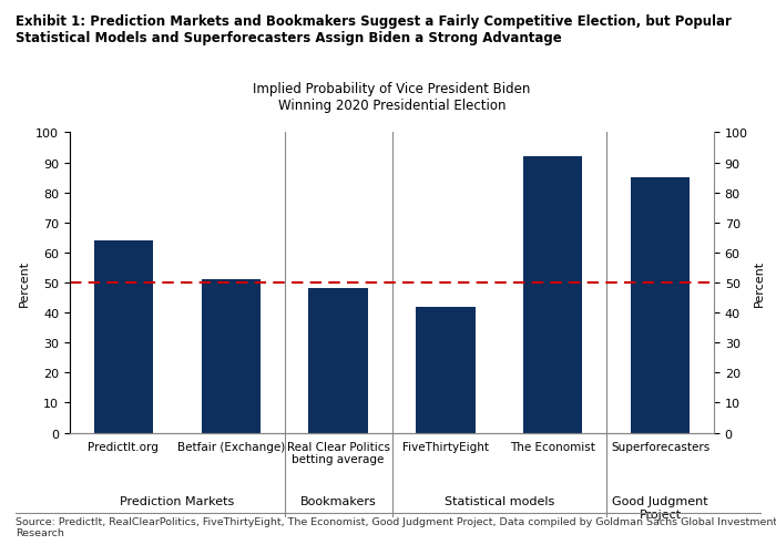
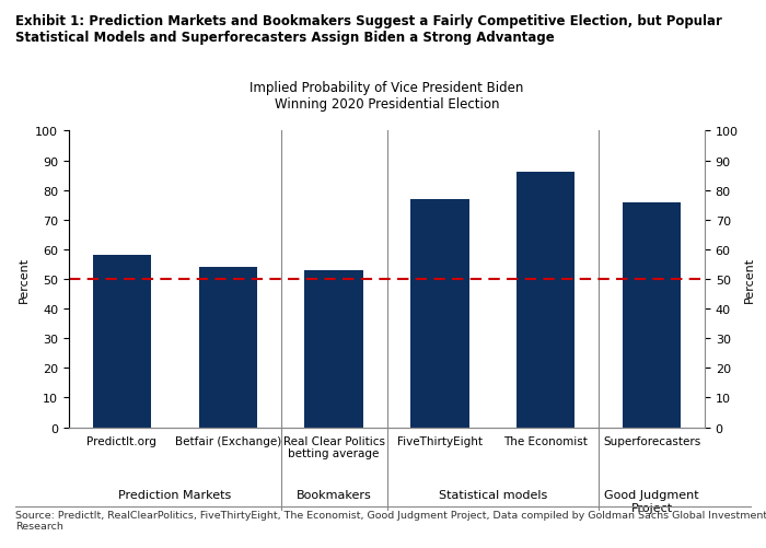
PredictIt.org: 64 -> 58
Betfair (Exchange): 51 -> 54
Real Clear Politics betting average: 48 -> 53
FiveThirtyEight: 42 -> 77
The Economist: 92 -> 86
Superforecasters: 85 -> 76
